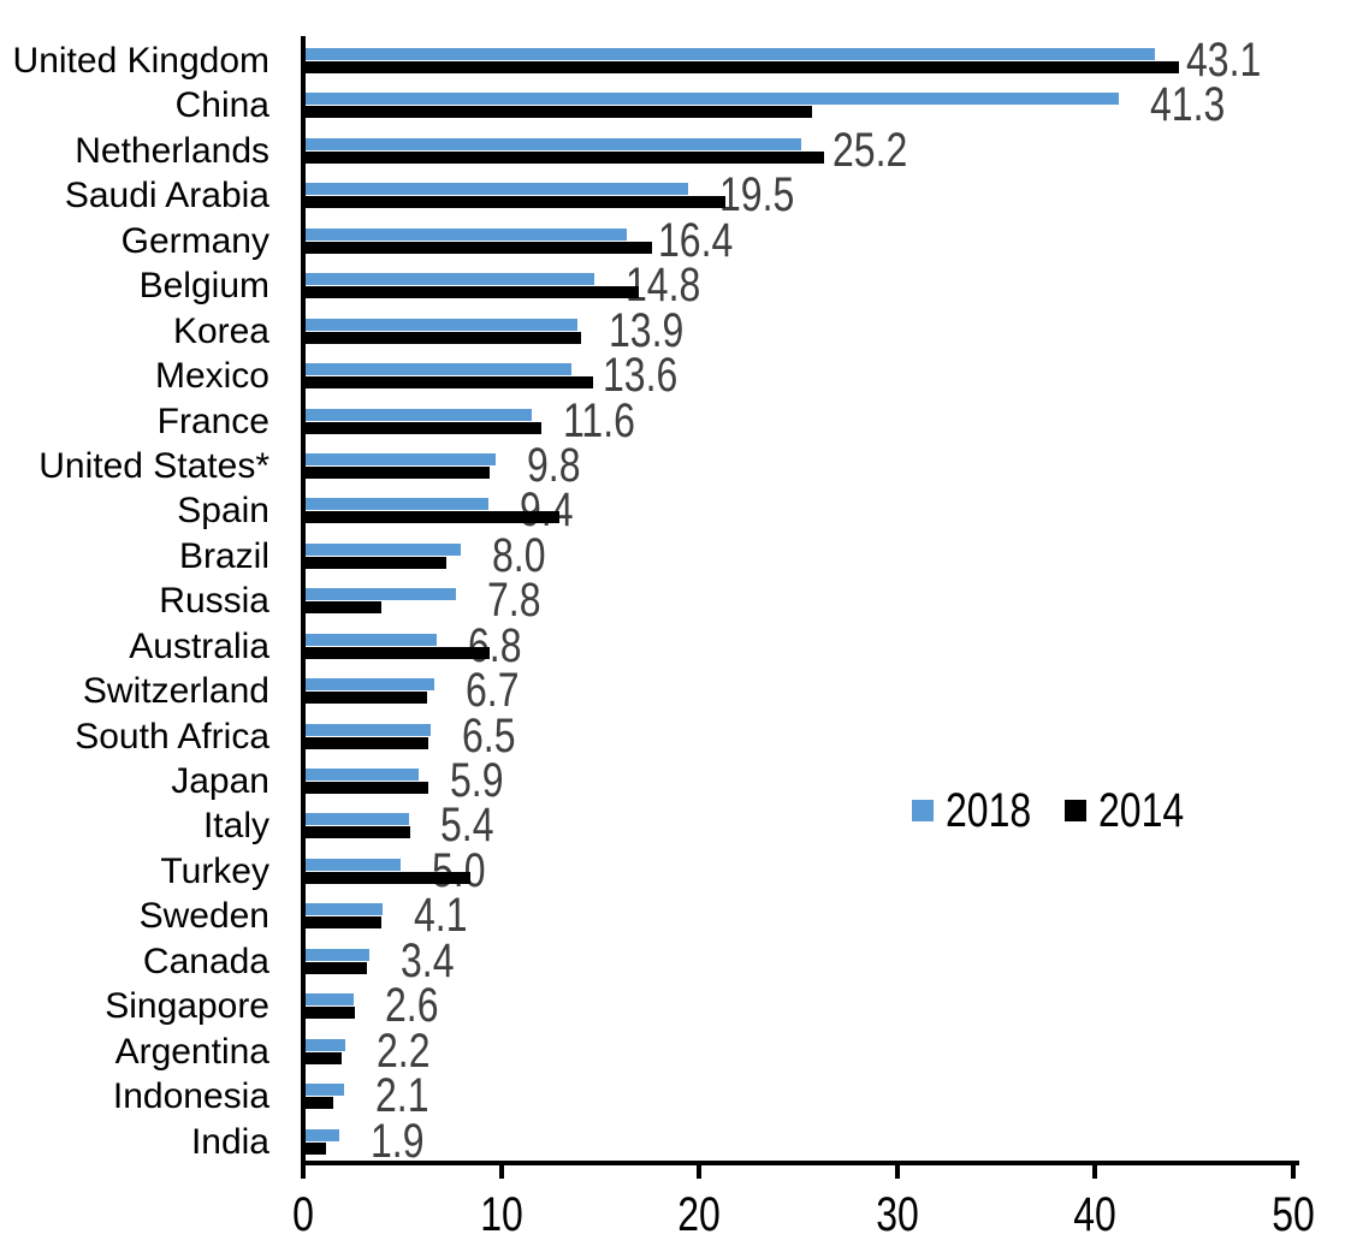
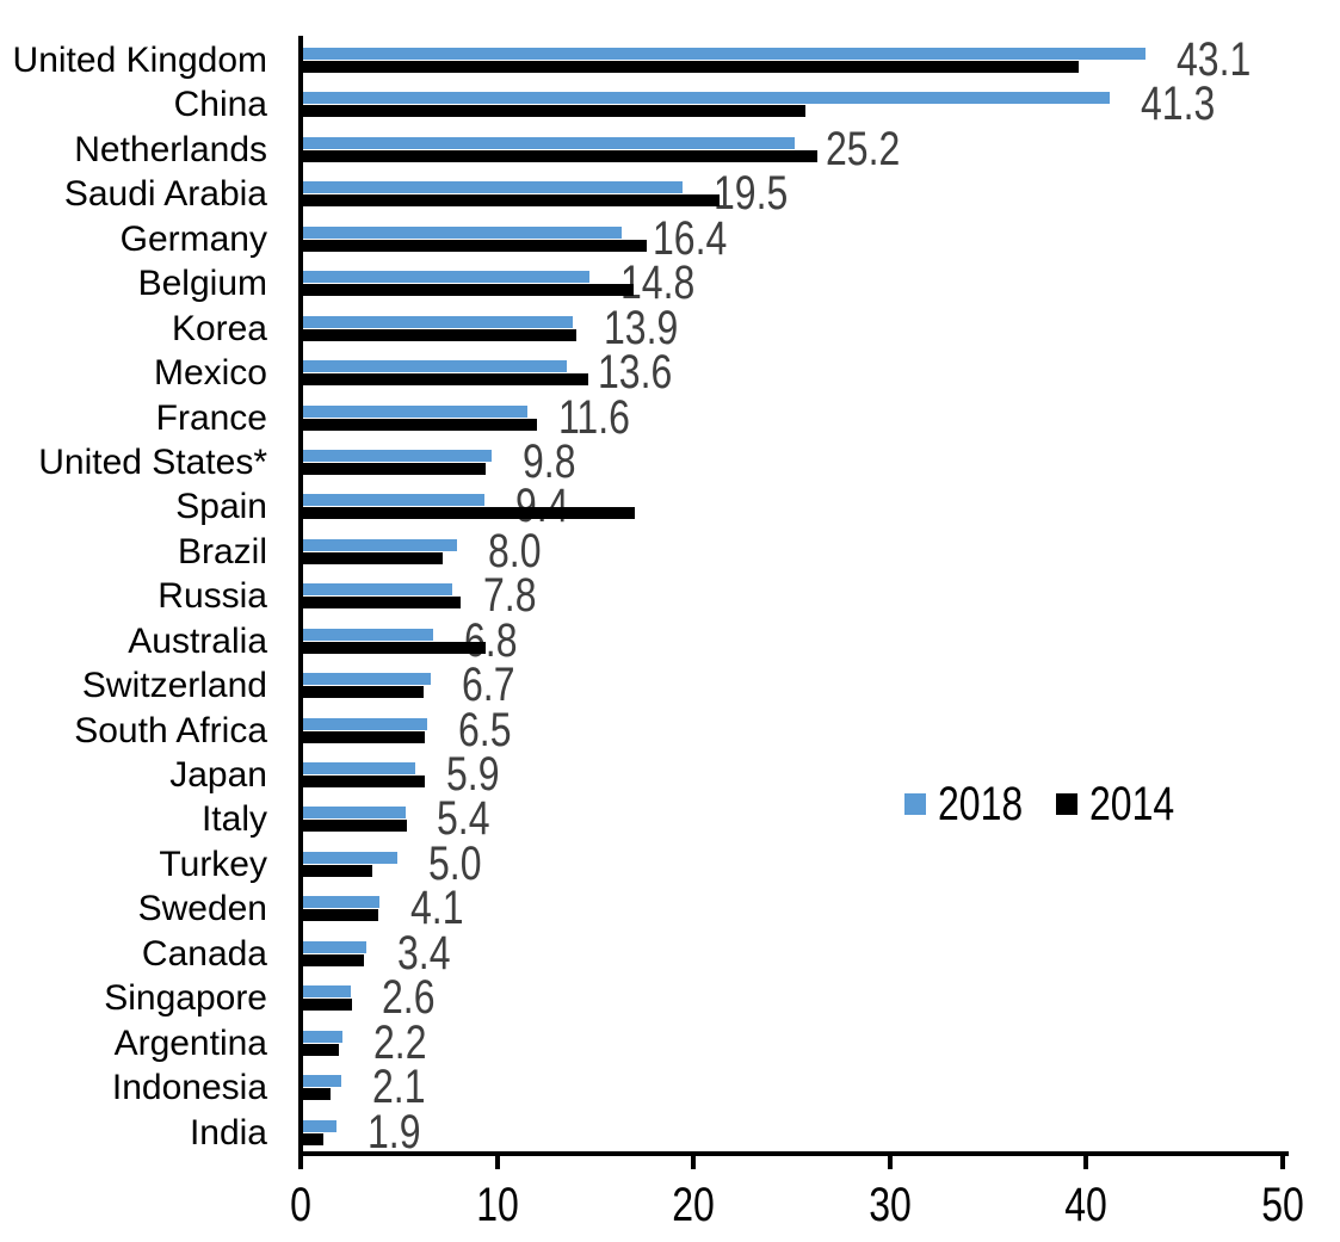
2014/United Kingdom: 44.3 -> 39.7
2014/Spain: 13.0 -> 17.1
2014/Russia: 4.0 -> 8.2
2014/Turkey: 8.5 -> 3.7
